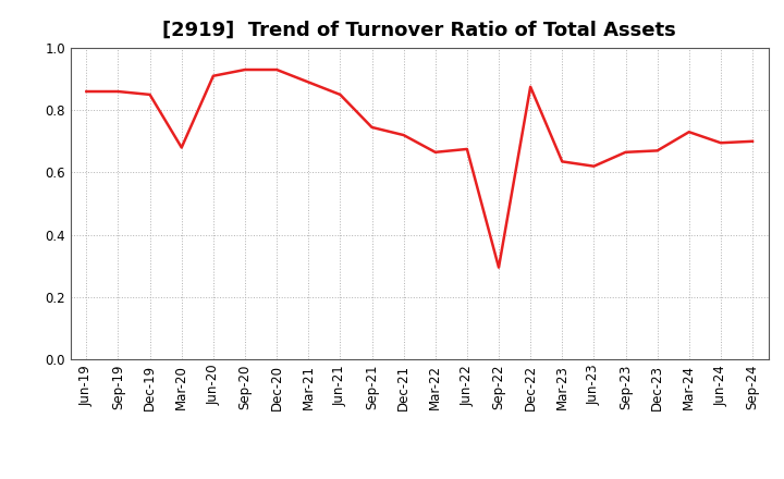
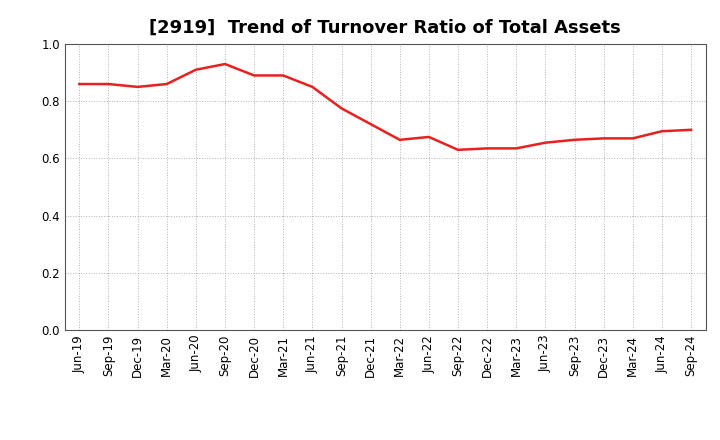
Mar-20: 0.680 -> 0.860
Dec-20: 0.930 -> 0.890
Sep-21: 0.745 -> 0.775
Sep-22: 0.295 -> 0.630
Dec-22: 0.875 -> 0.635
Jun-23: 0.620 -> 0.655
Mar-24: 0.730 -> 0.670
